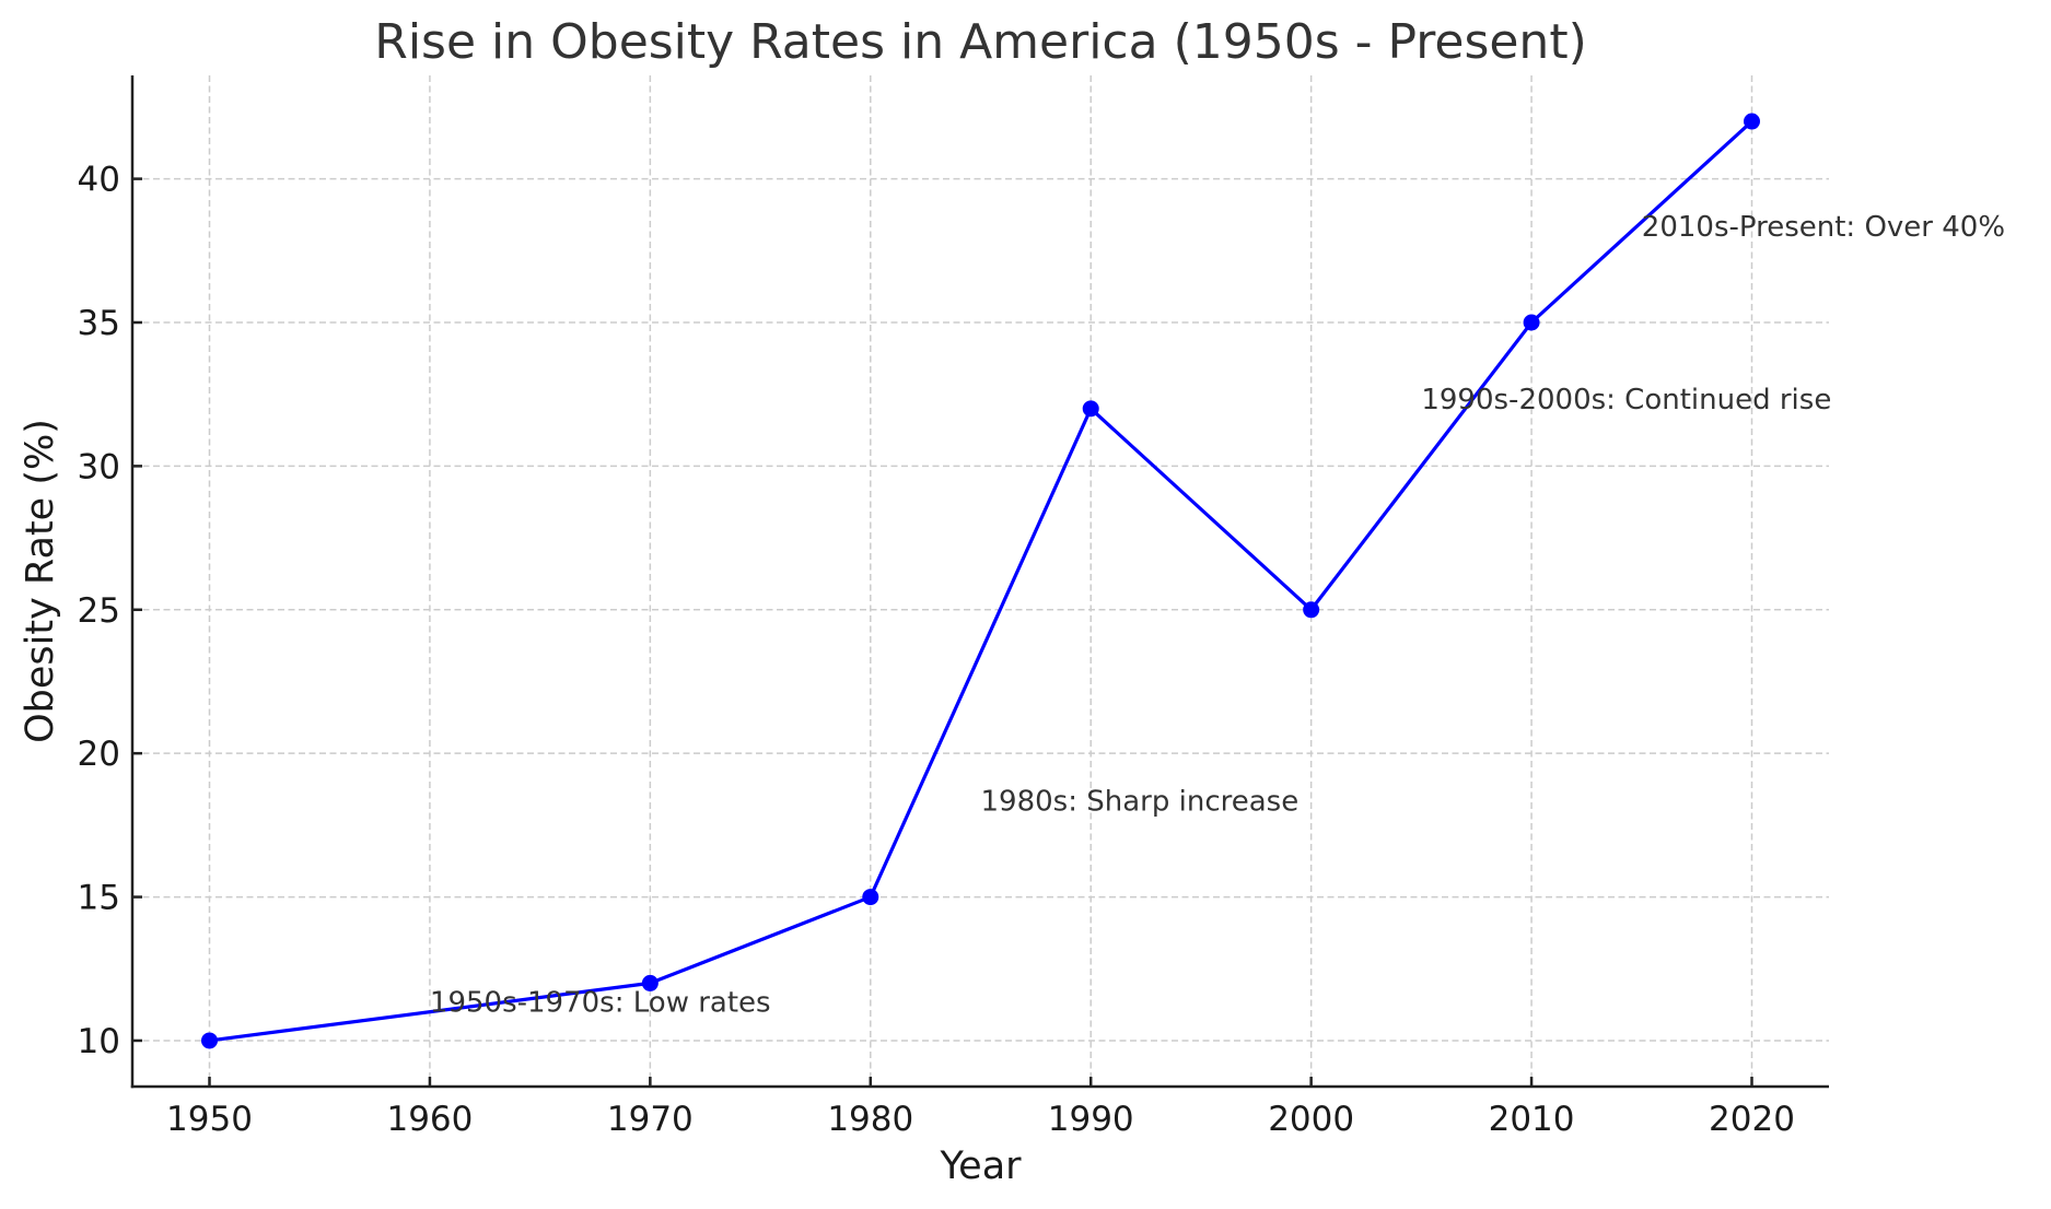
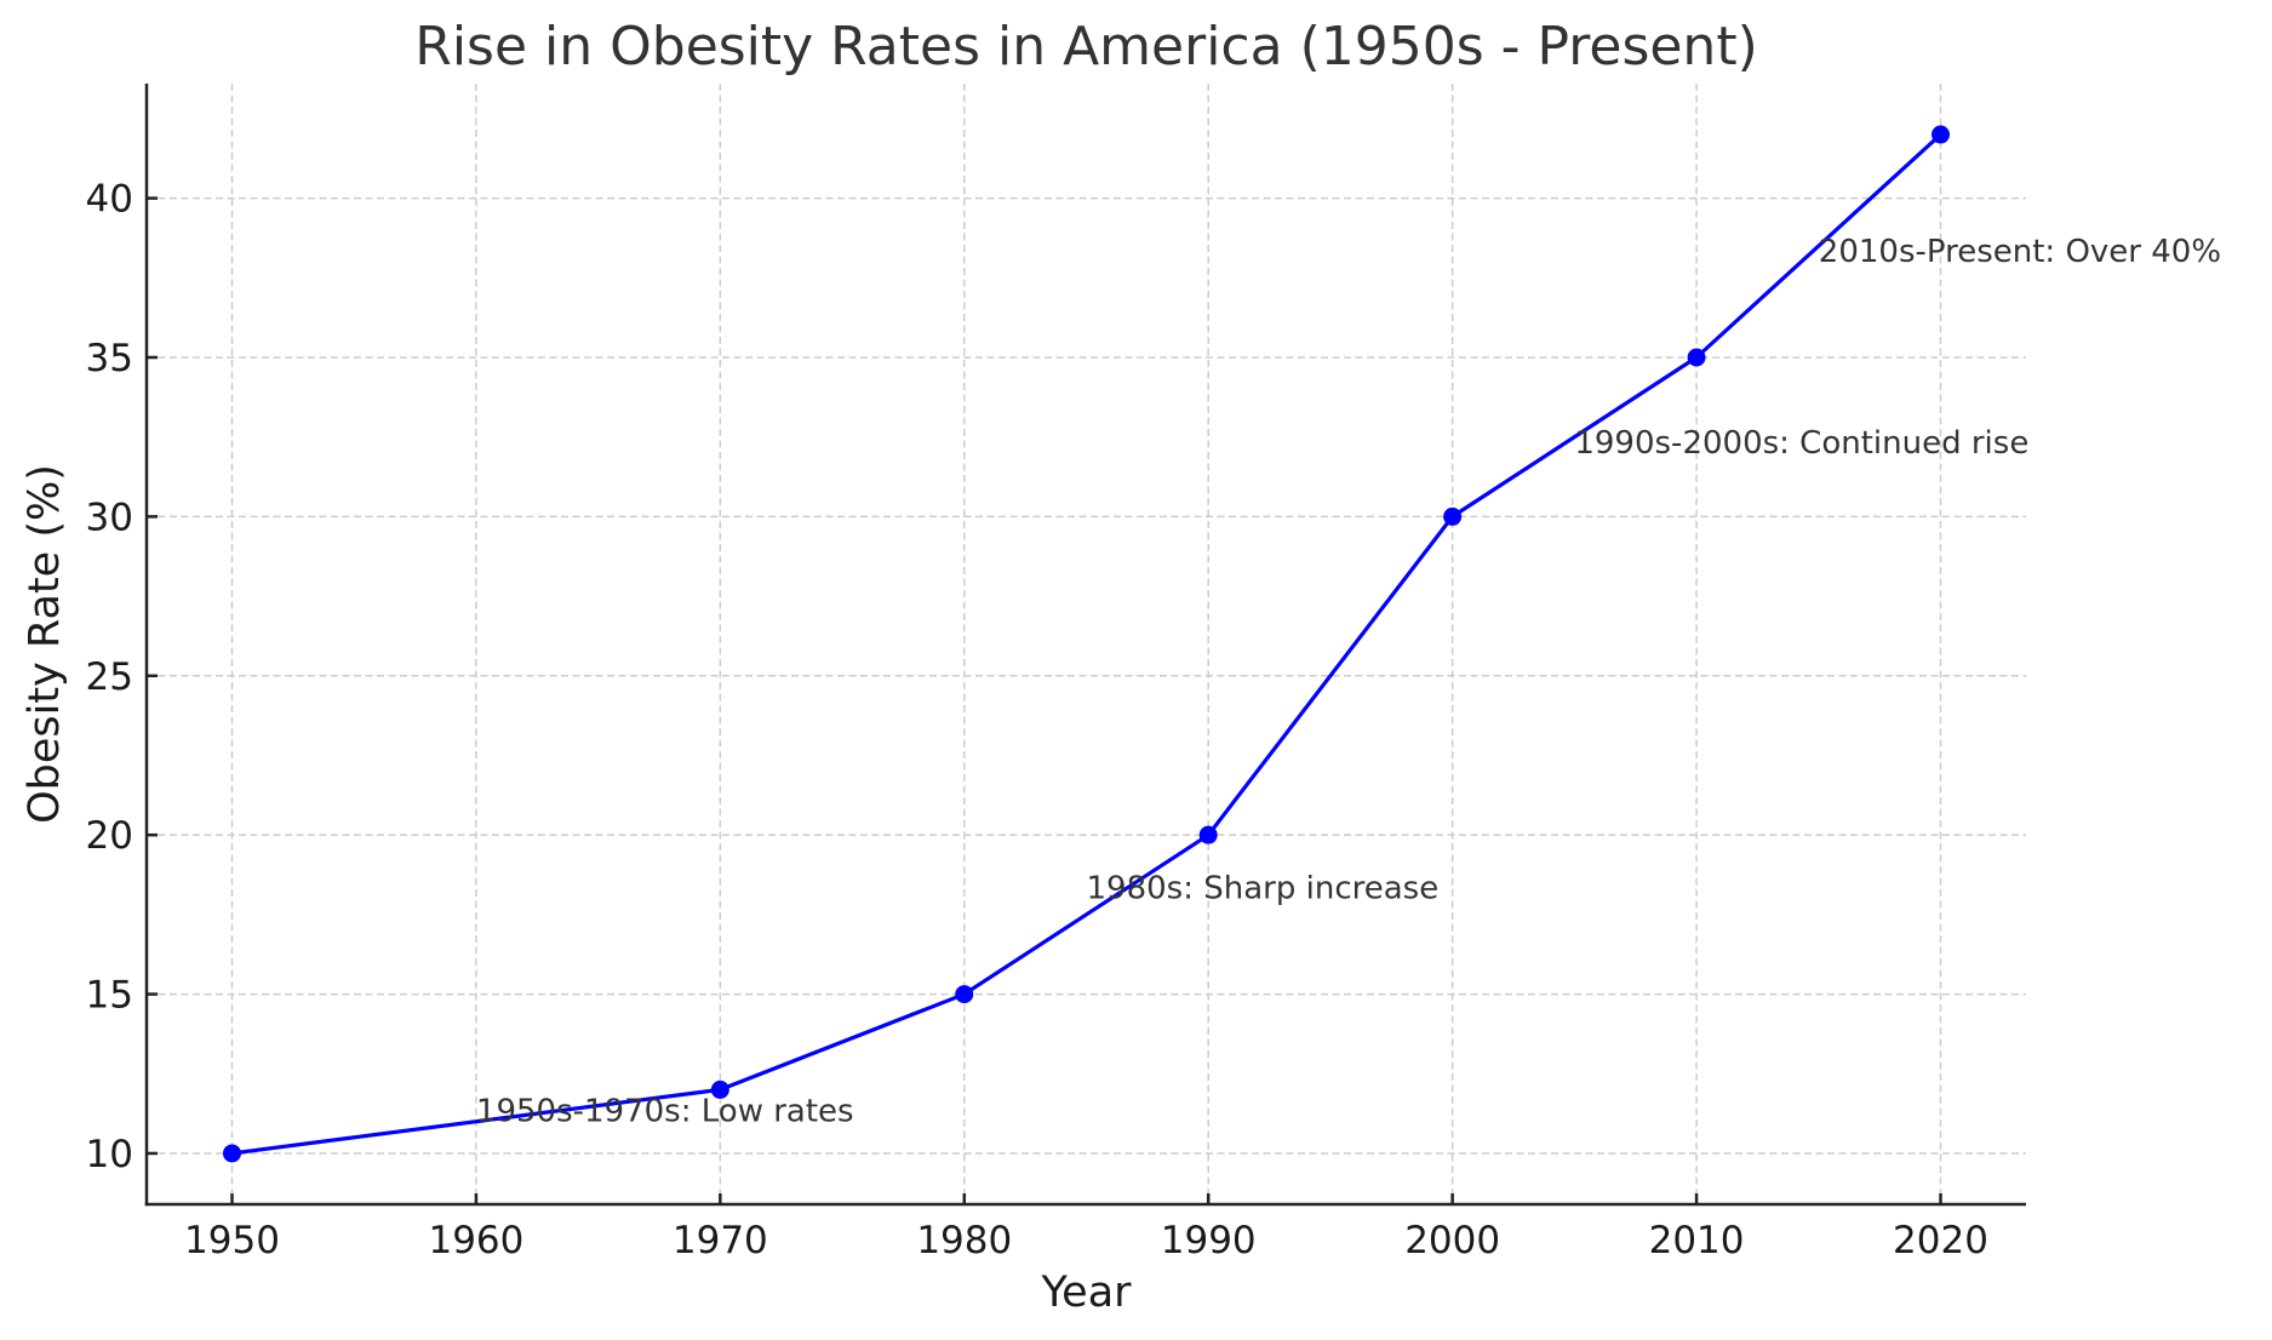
1990: 32 -> 20
2000: 25 -> 30
